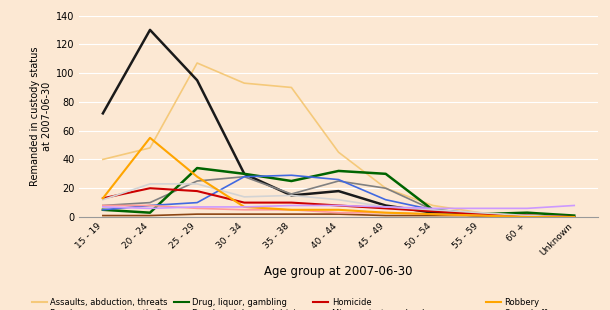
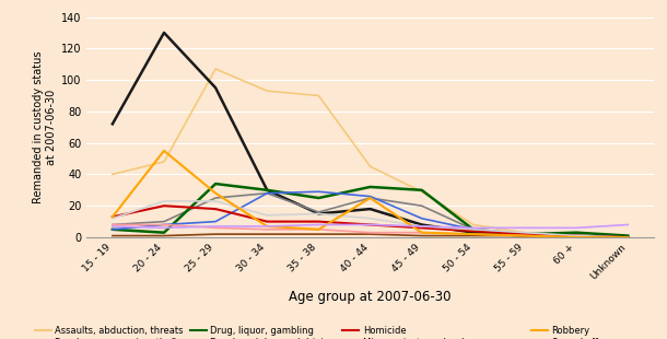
Robbery/40 - 44: 5 -> 25
Assaults, abduction, threats/45 - 49: 20 -> 29
